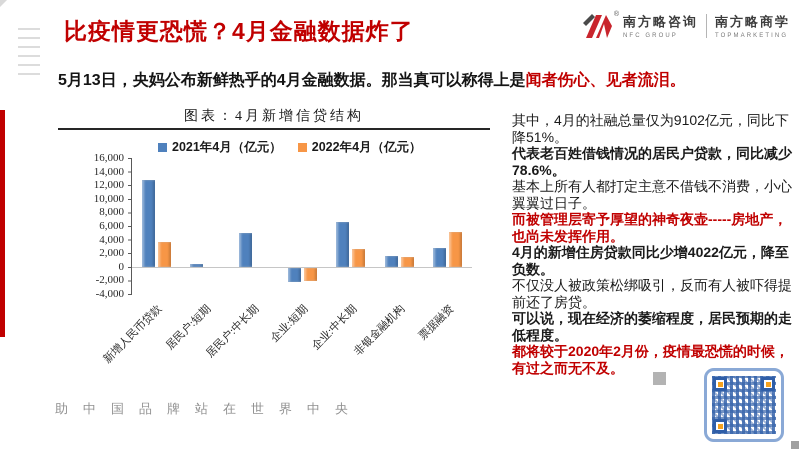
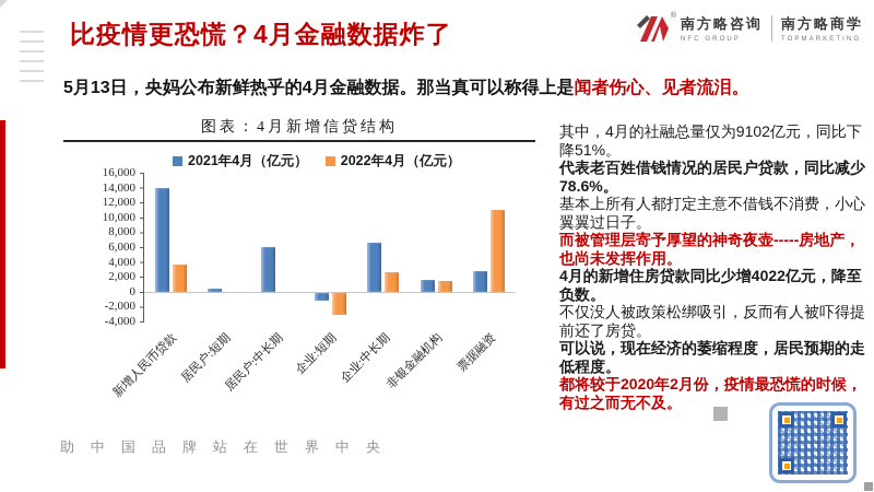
2021年4月（亿元）/新增人民币贷款: 13000 -> 14000
2021年4月（亿元）/居民户:中长期: 5000 -> 6000
2021年4月（亿元）/企业:短期: -2000 -> -1000
2022年4月（亿元）/企业:短期: -2000 -> -3000
2022年4月（亿元）/票据融资: 5000 -> 11000
